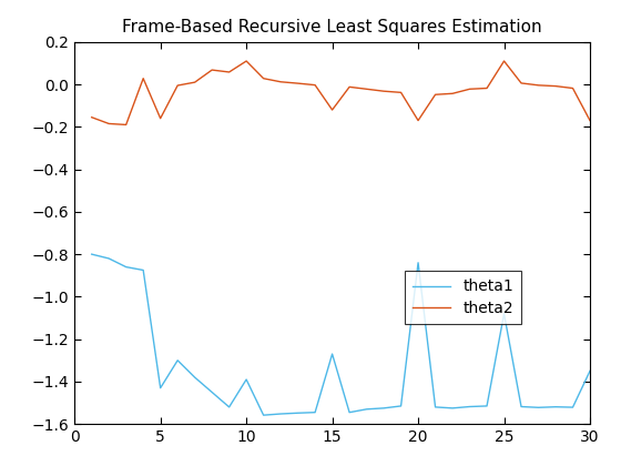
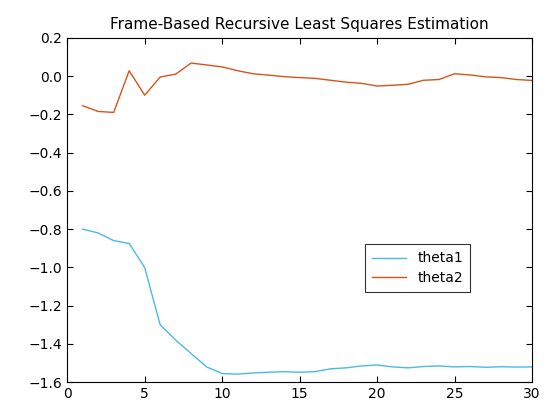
theta1/5: -1.43 -> -1.00
theta2/5: -0.16 -> -0.10
theta1/10: -1.39 -> -1.55
theta2/10: 0.11 -> 0.05
theta1/15: -1.27 -> -1.55
theta2/15: -0.12 -> -0.01
theta1/20: -0.84 -> -1.51
theta2/20: -0.17 -> -0.05
theta1/25: -1.08 -> -1.52
theta2/25: 0.11 -> 0.01
theta1/30: -1.35 -> -1.52
theta2/30: -0.17 -> -0.02
